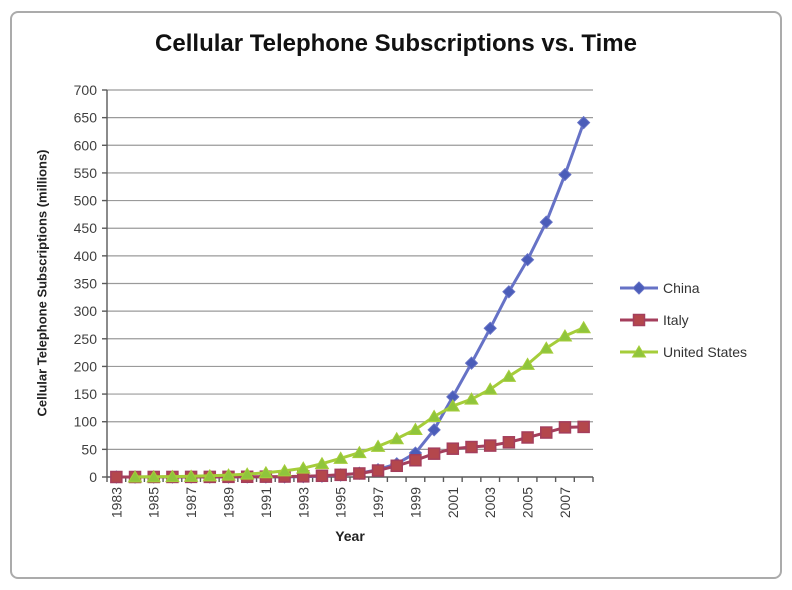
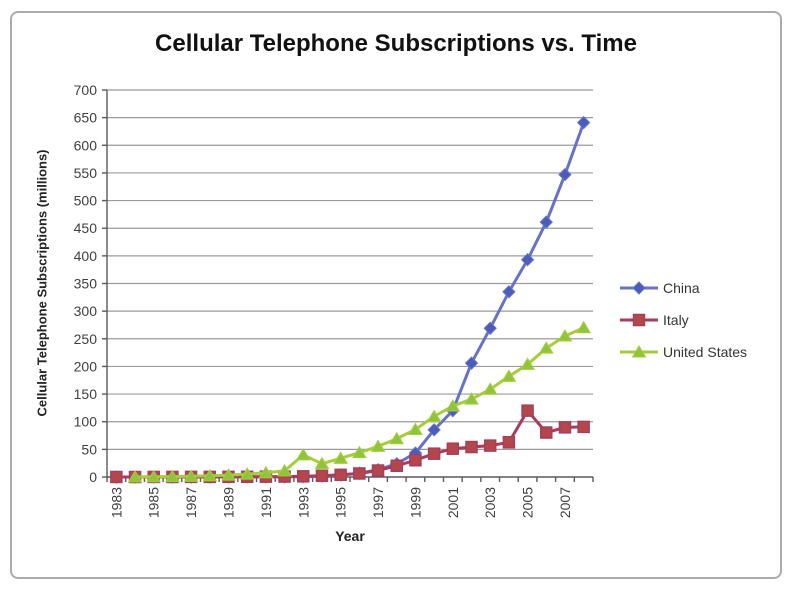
United States/1993: 20 -> 40
China/2001: 140 -> 120
Italy/2005: 70 -> 120
